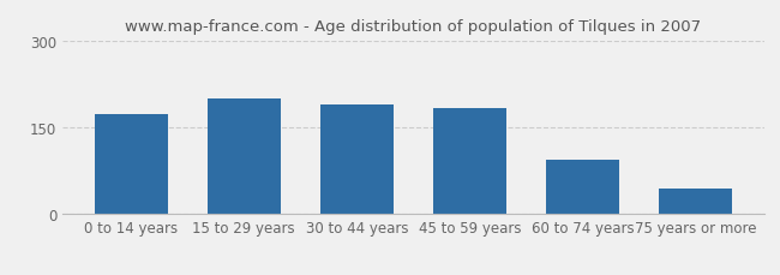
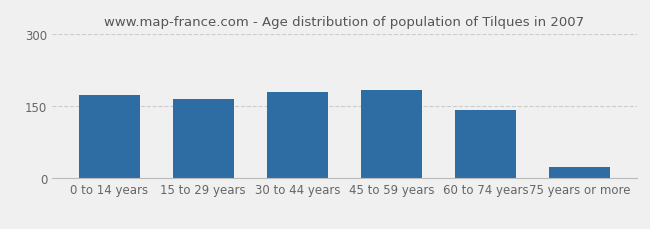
15 to 29 years: 200 -> 165
30 to 44 years: 190 -> 178
60 to 74 years: 95 -> 142
75 years or more: 45 -> 23
